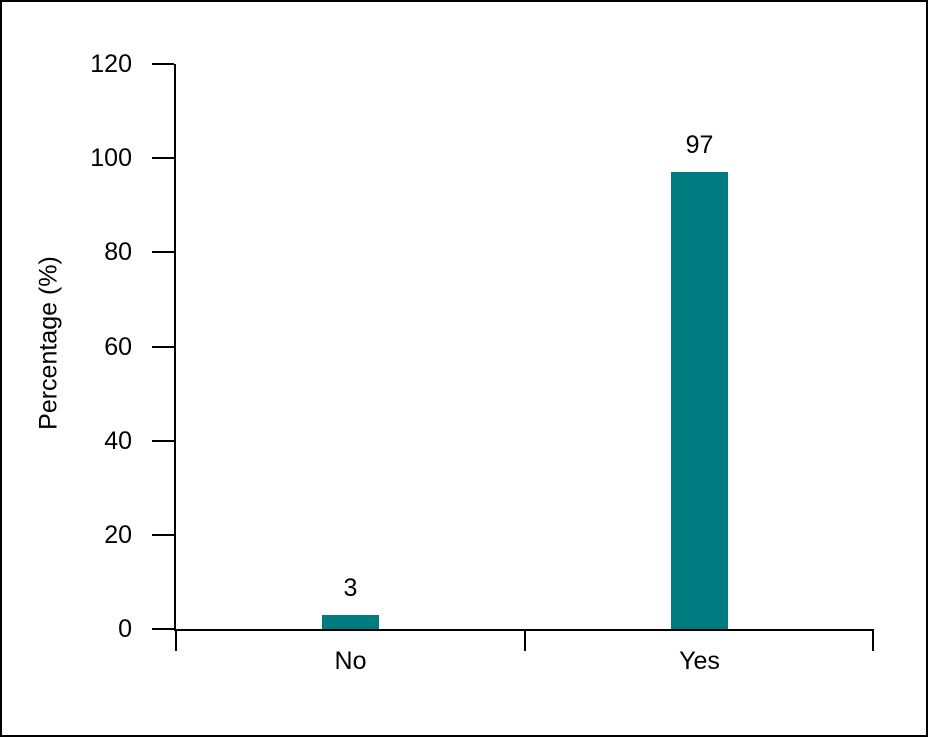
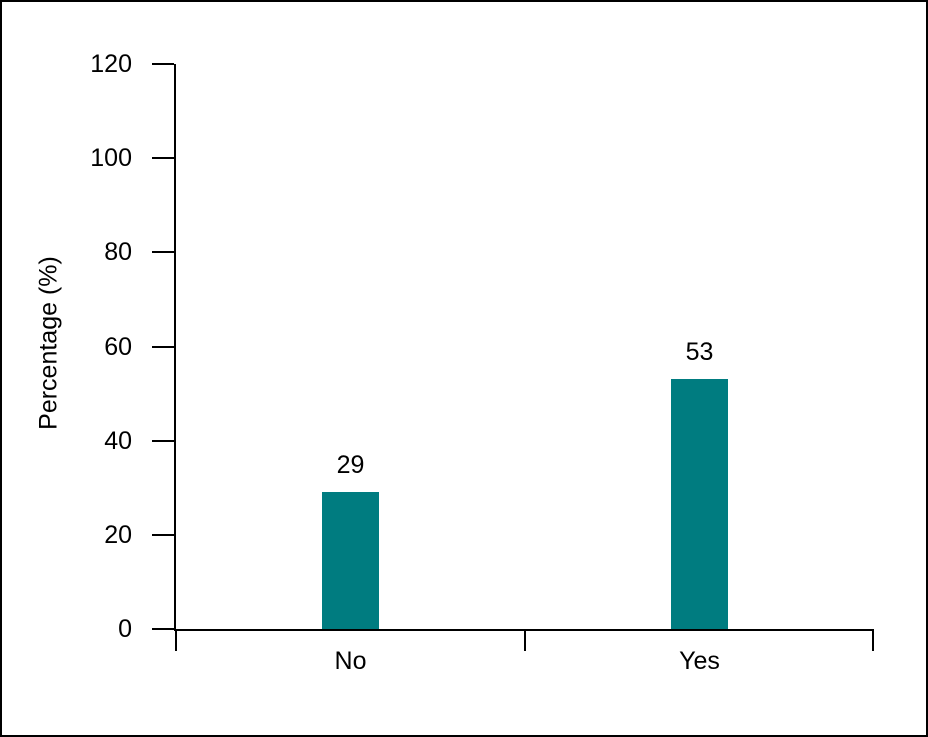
No: 3 -> 29
Yes: 97 -> 53
